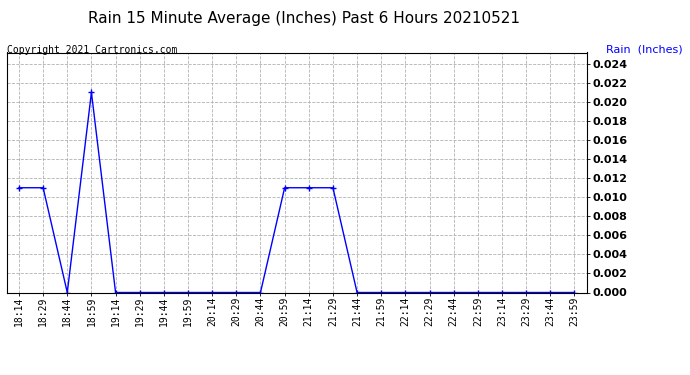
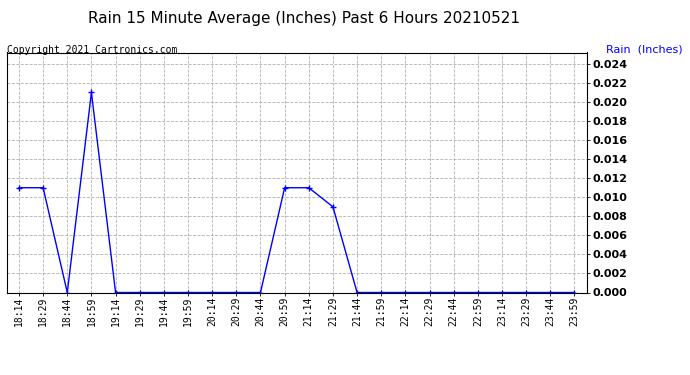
21:29: 0.011 -> 0.009
